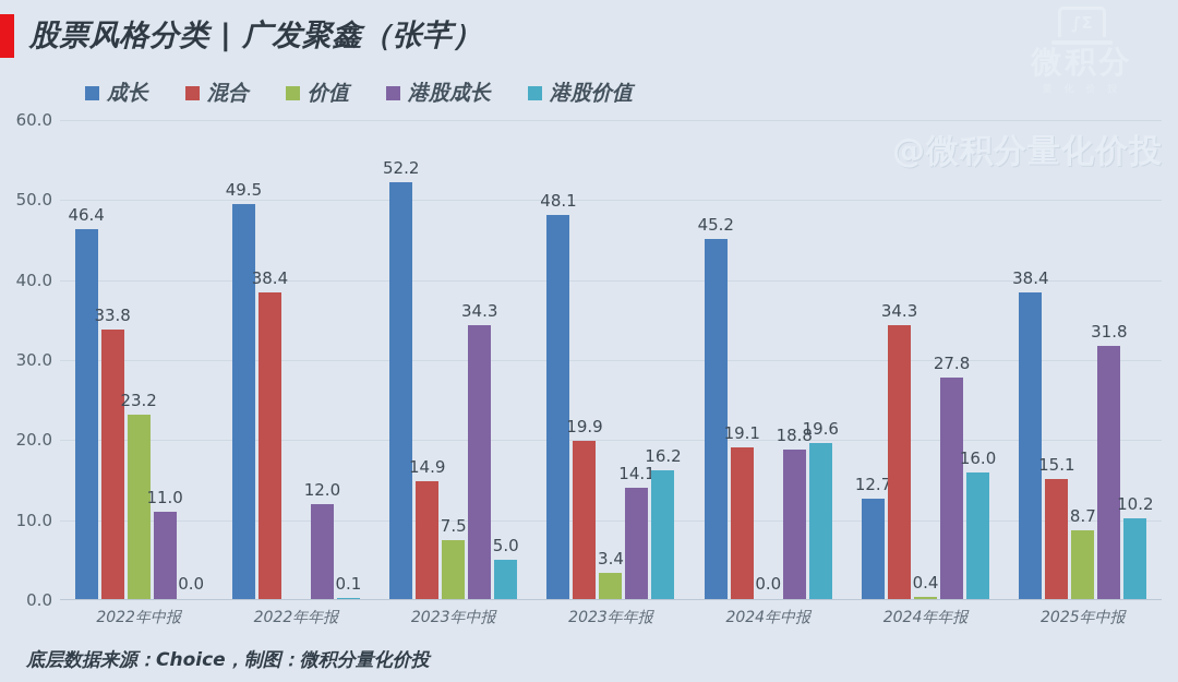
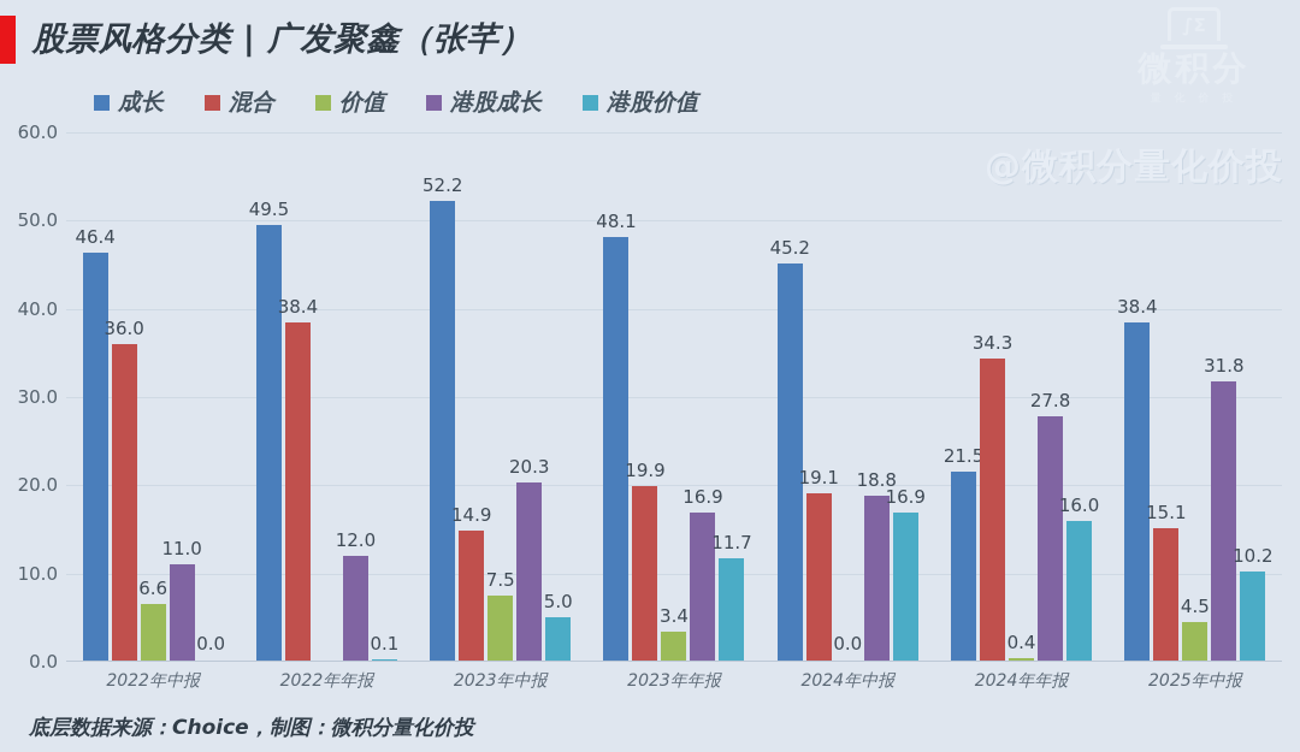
混合/2022年中报: 33.8 -> 36.0
价值/2022年中报: 23.2 -> 6.6
港股成长/2023年中报: 34.3 -> 20.3
港股成长/2023年年报: 14.1 -> 16.9
港股价值/2023年年报: 16.2 -> 11.7
港股价值/2024年中报: 19.6 -> 16.9
成长/2024年年报: 12.7 -> 21.5
价值/2025年中报: 8.7 -> 4.5
